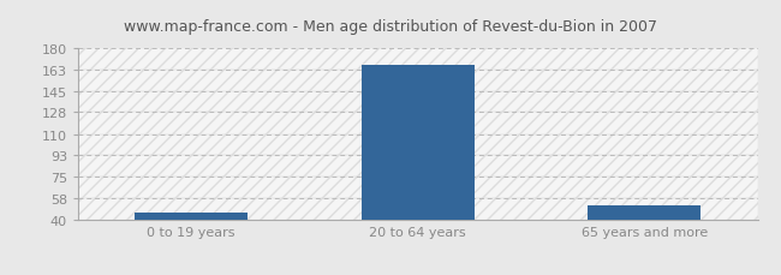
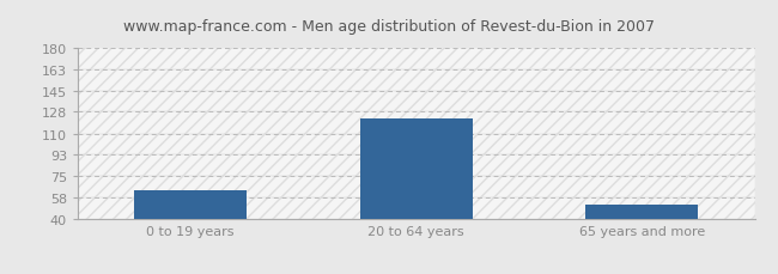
0 to 19 years: 46 -> 64
20 to 64 years: 167 -> 122
